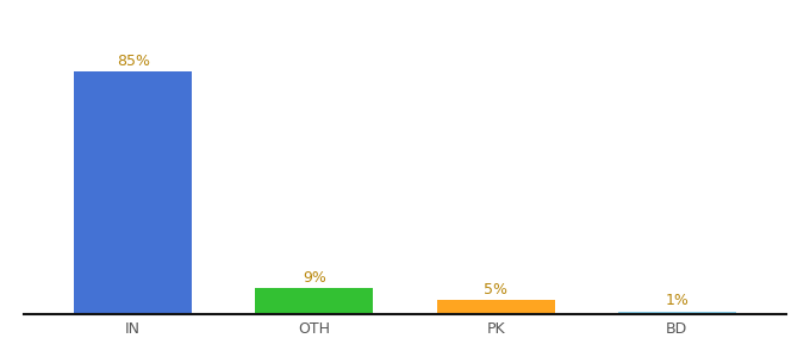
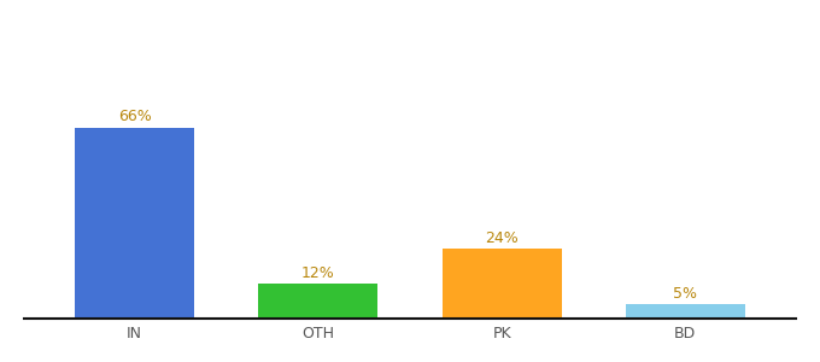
IN: 85% -> 66%
OTH: 9% -> 12%
PK: 5% -> 24%
BD: 1% -> 5%
